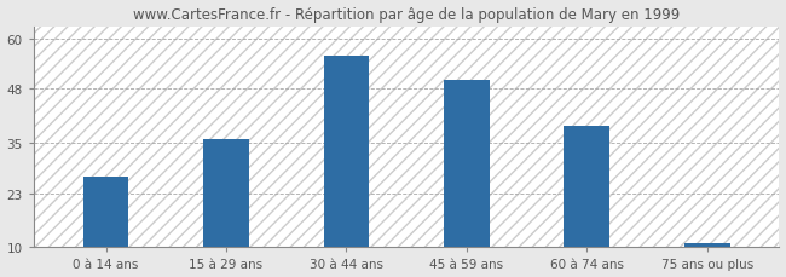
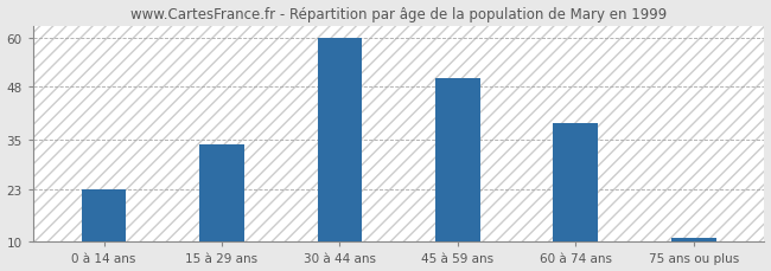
0 à 14 ans: 27 -> 23
15 à 29 ans: 36 -> 34
30 à 44 ans: 56 -> 60
